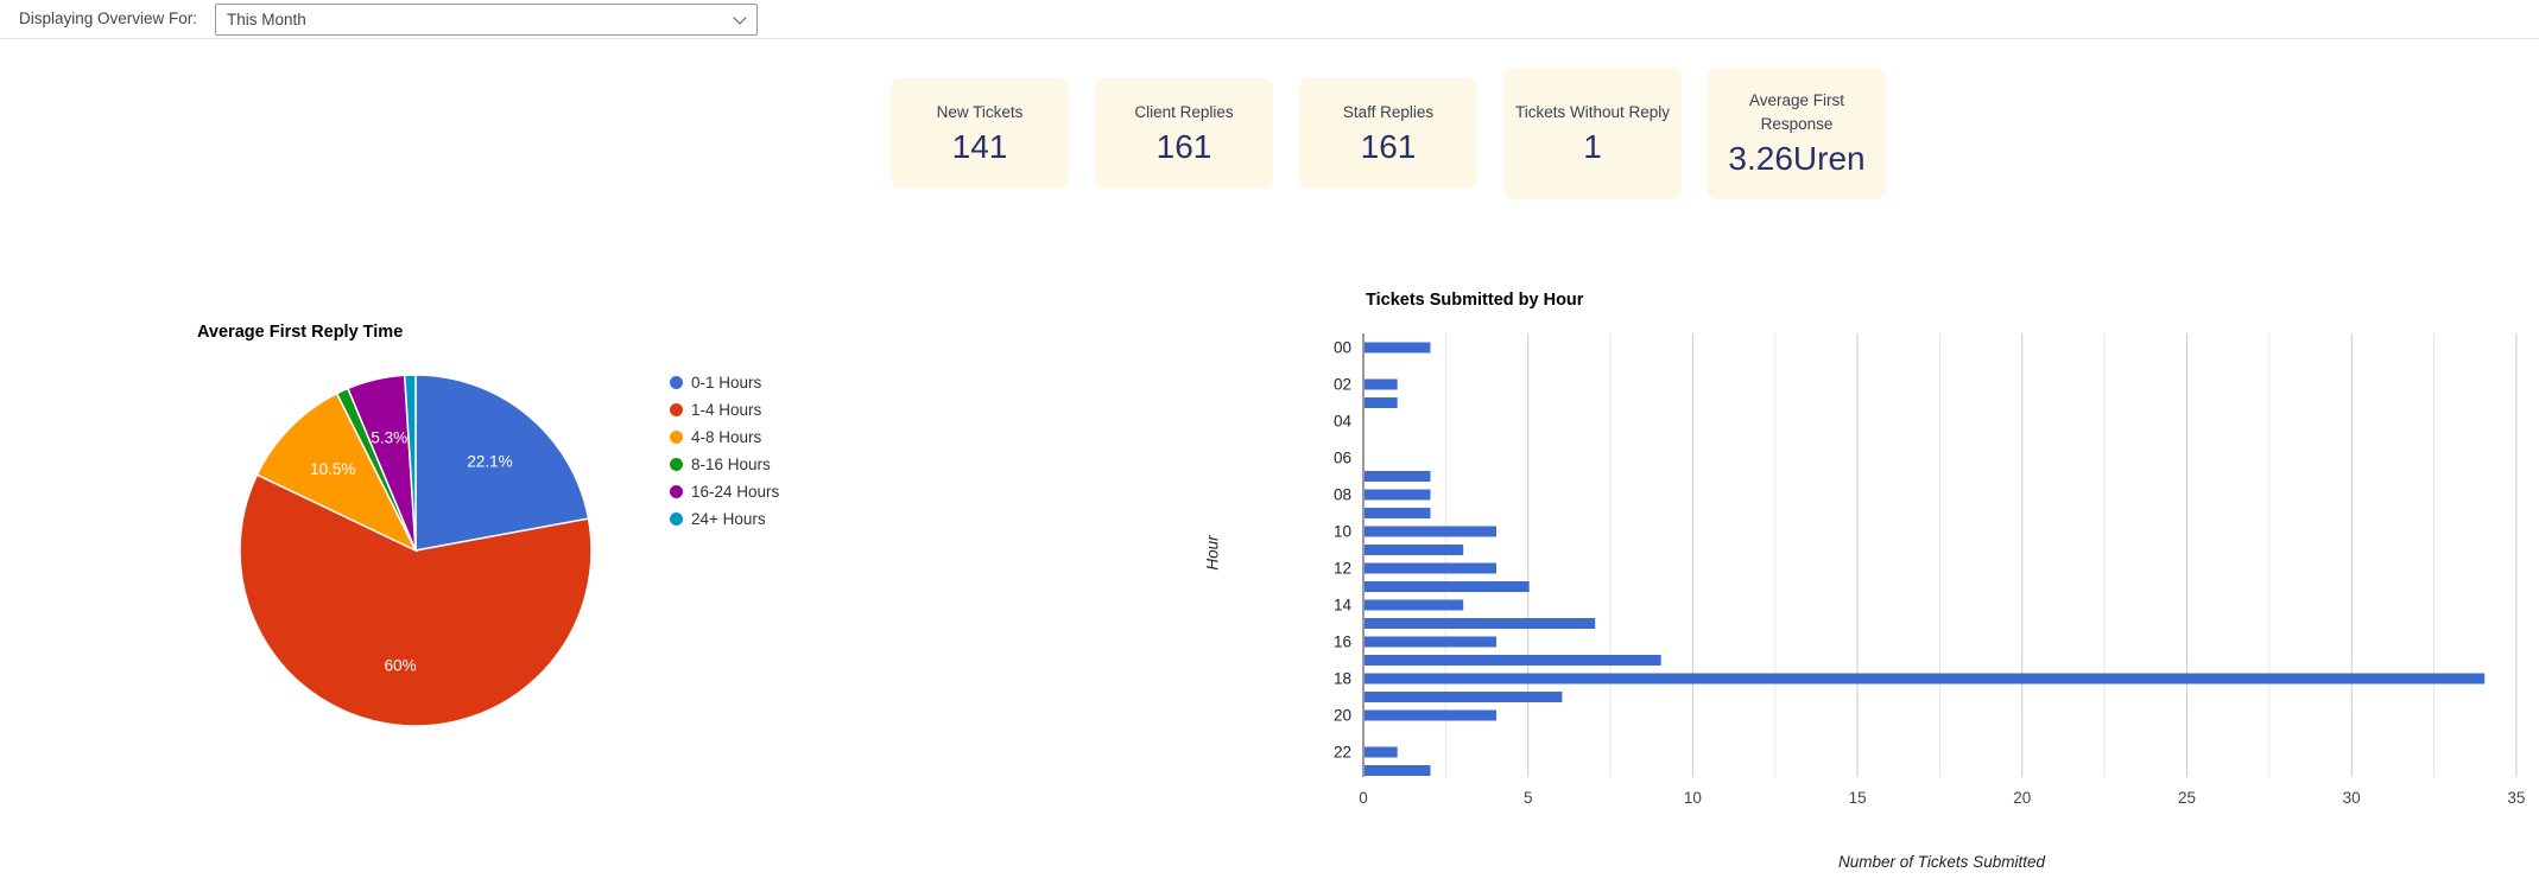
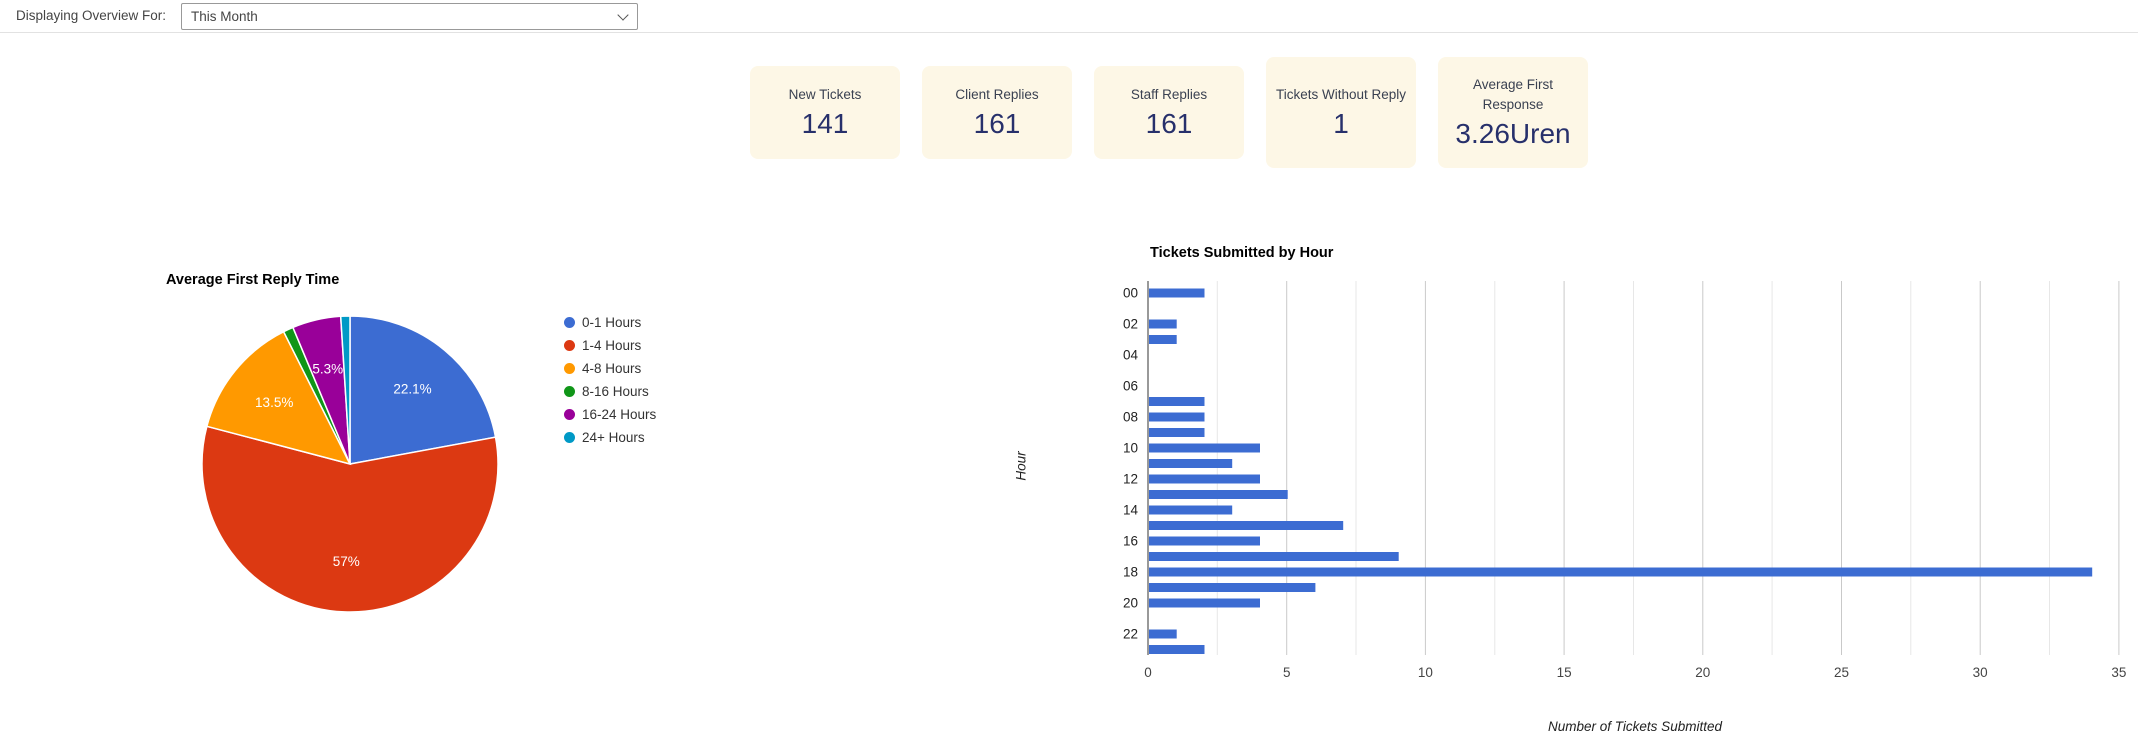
Average First Reply Time/1-4 Hours: 60% -> 57%
Average First Reply Time/4-8 Hours: 10.5% -> 13.5%
